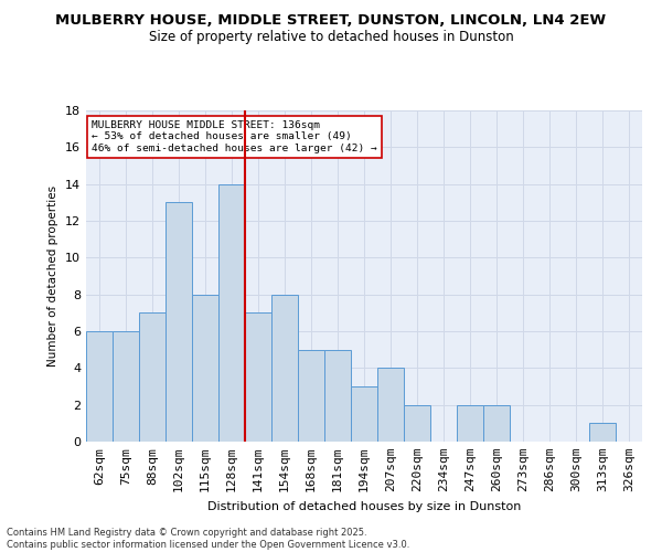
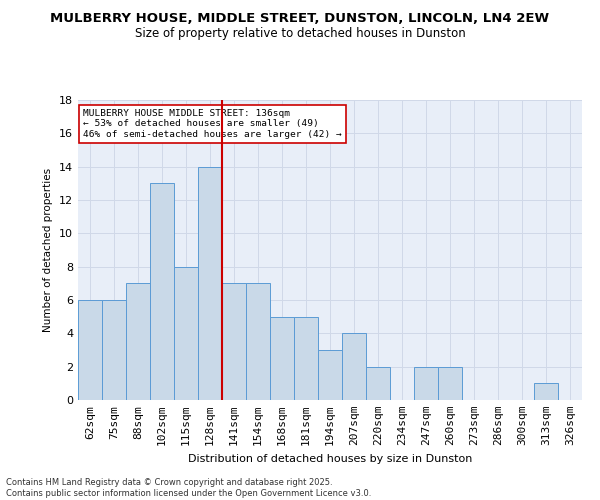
154sqm: 8 -> 7
